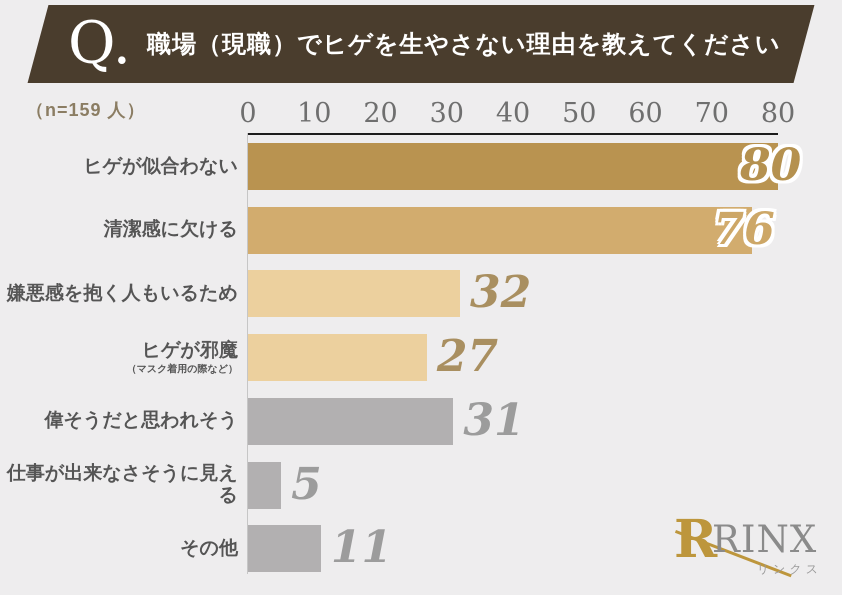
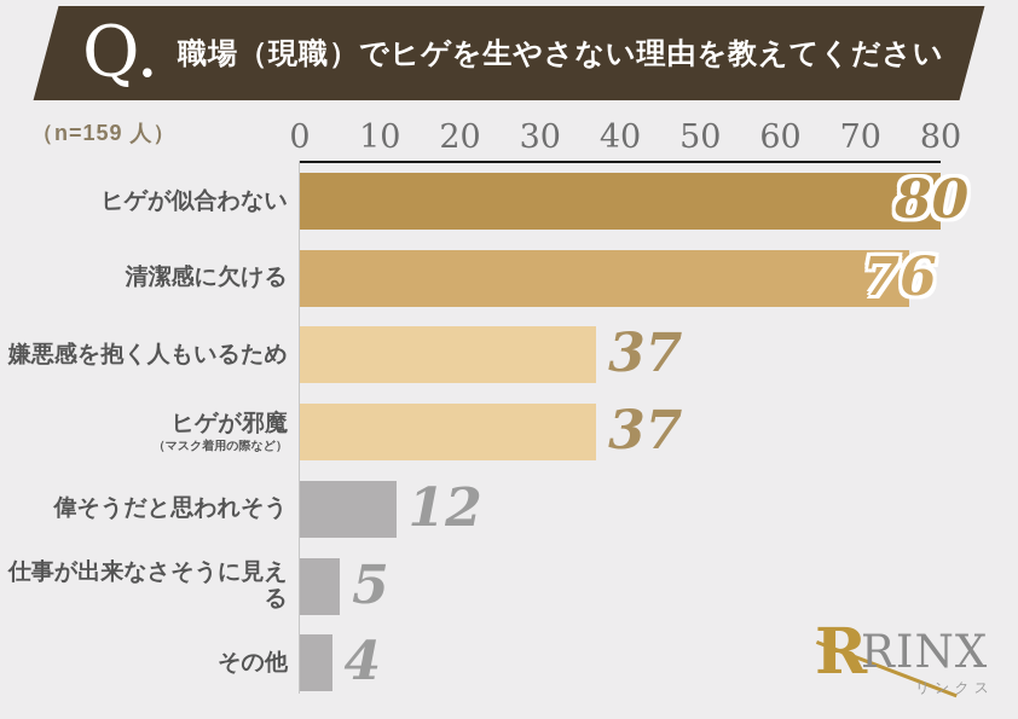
嫌悪感を抱く人もいるため: 32 -> 37
ヒゲが邪魔: 27 -> 37
偉そうだと思われそう: 31 -> 12
その他: 11 -> 4
